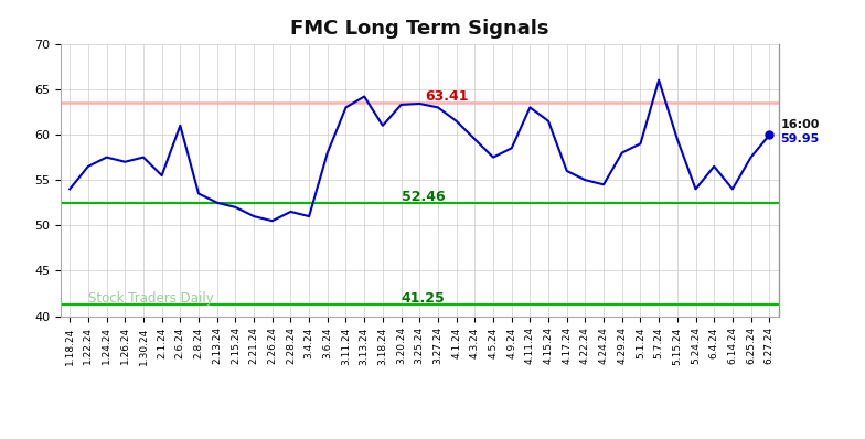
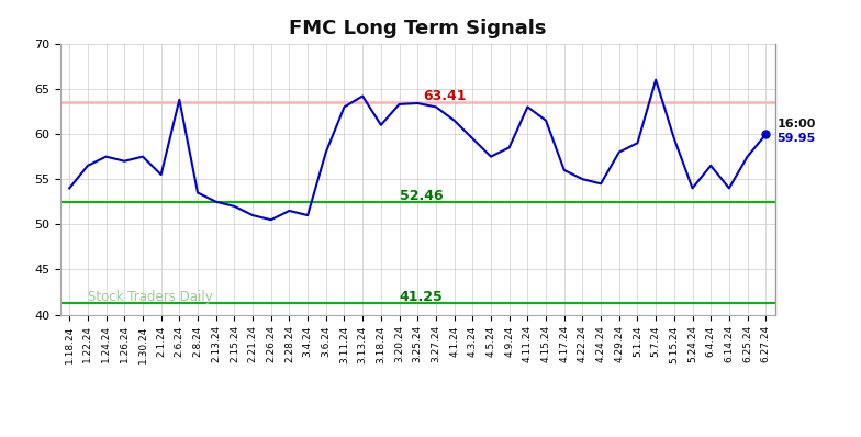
2.6.24: 61.0 -> 63.8
